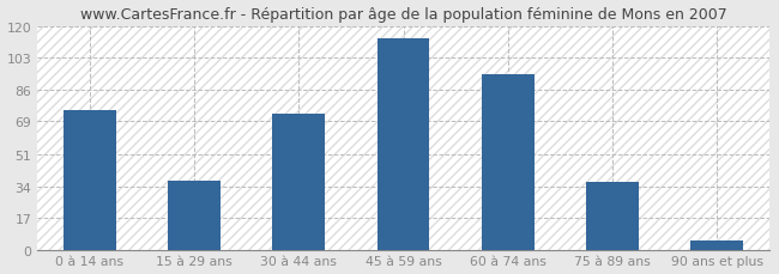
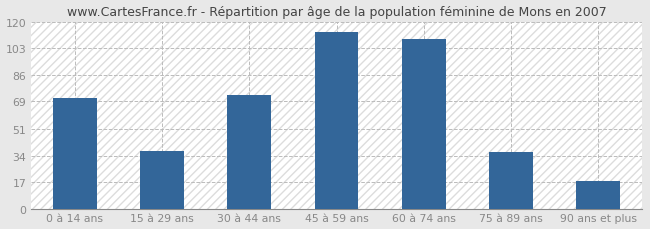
0 à 14 ans: 75 -> 71
60 à 74 ans: 94 -> 109
90 ans et plus: 5 -> 18
